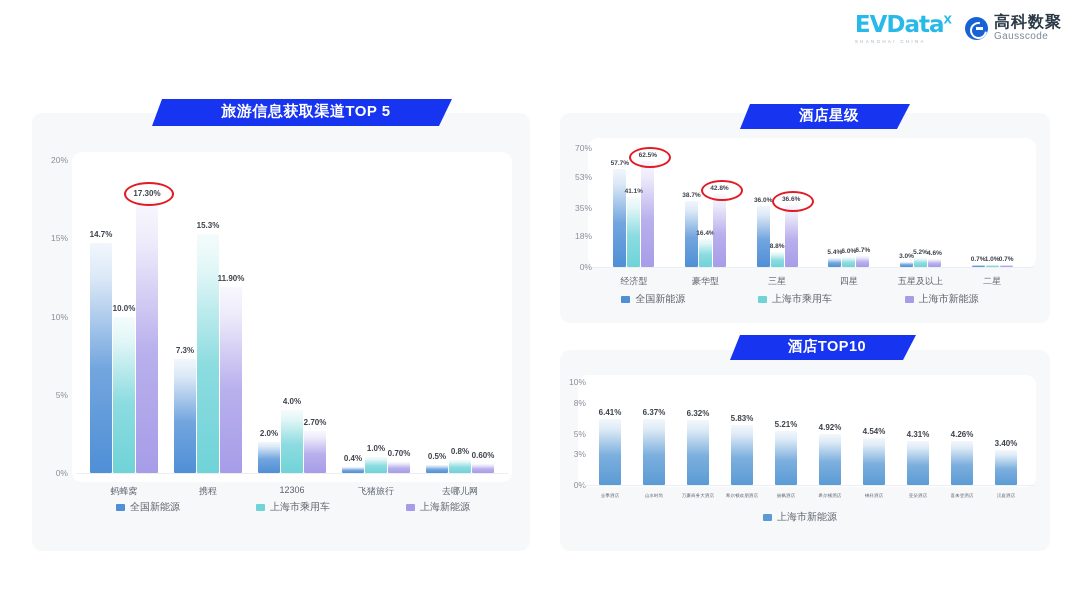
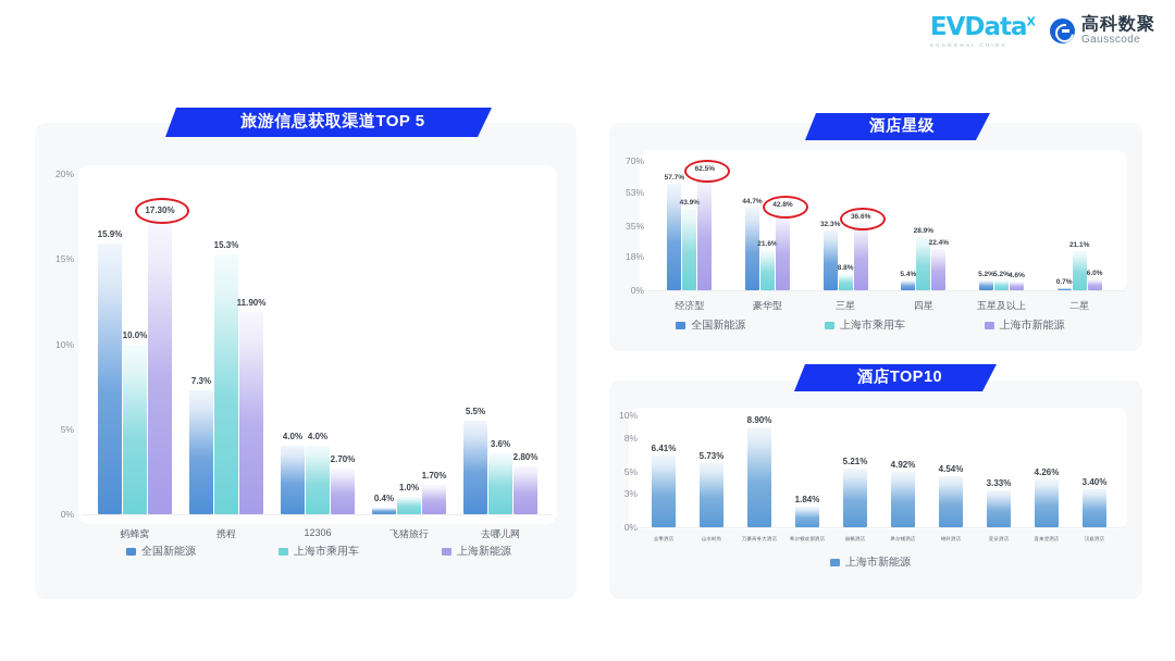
旅游信息获取渠道TOP 5/全国新能源/蚂蜂窝: 14.7% -> 15.9%
旅游信息获取渠道TOP 5/全国新能源/12306: 2.0% -> 4.0%
旅游信息获取渠道TOP 5/上海新能源/飞猪旅行: 0.70% -> 1.70%
旅游信息获取渠道TOP 5/全国新能源/去哪儿网: 0.5% -> 5.5%
旅游信息获取渠道TOP 5/上海市乘用车/去哪儿网: 0.8% -> 3.6%
旅游信息获取渠道TOP 5/上海新能源/去哪儿网: 0.60% -> 2.80%
酒店星级/上海市乘用车/经济型: 41.1% -> 43.9%
酒店星级/全国新能源/豪华型: 38.7% -> 44.7%
酒店星级/上海市乘用车/豪华型: 16.4% -> 21.6%
酒店星级/全国新能源/三星: 36.0% -> 32.3%
酒店星级/上海市乘用车/四星: 6.0% -> 28.9%
酒店星级/上海市新能源/四星: 6.7% -> 22.4%
酒店星级/全国新能源/五星及以上: 3.0% -> 5.2%
酒店星级/上海市乘用车/二星: 1.0% -> 21.1%
酒店星级/上海市新能源/二星: 0.7% -> 6.0%
酒店TOP10/山水时尚: 6.37% -> 5.73%
酒店TOP10/万豪商务大酒店: 6.32% -> 8.90%
酒店TOP10/希尔顿欢朋酒店: 5.83% -> 1.84%
酒店TOP10/亚朵酒店: 4.31% -> 3.33%
